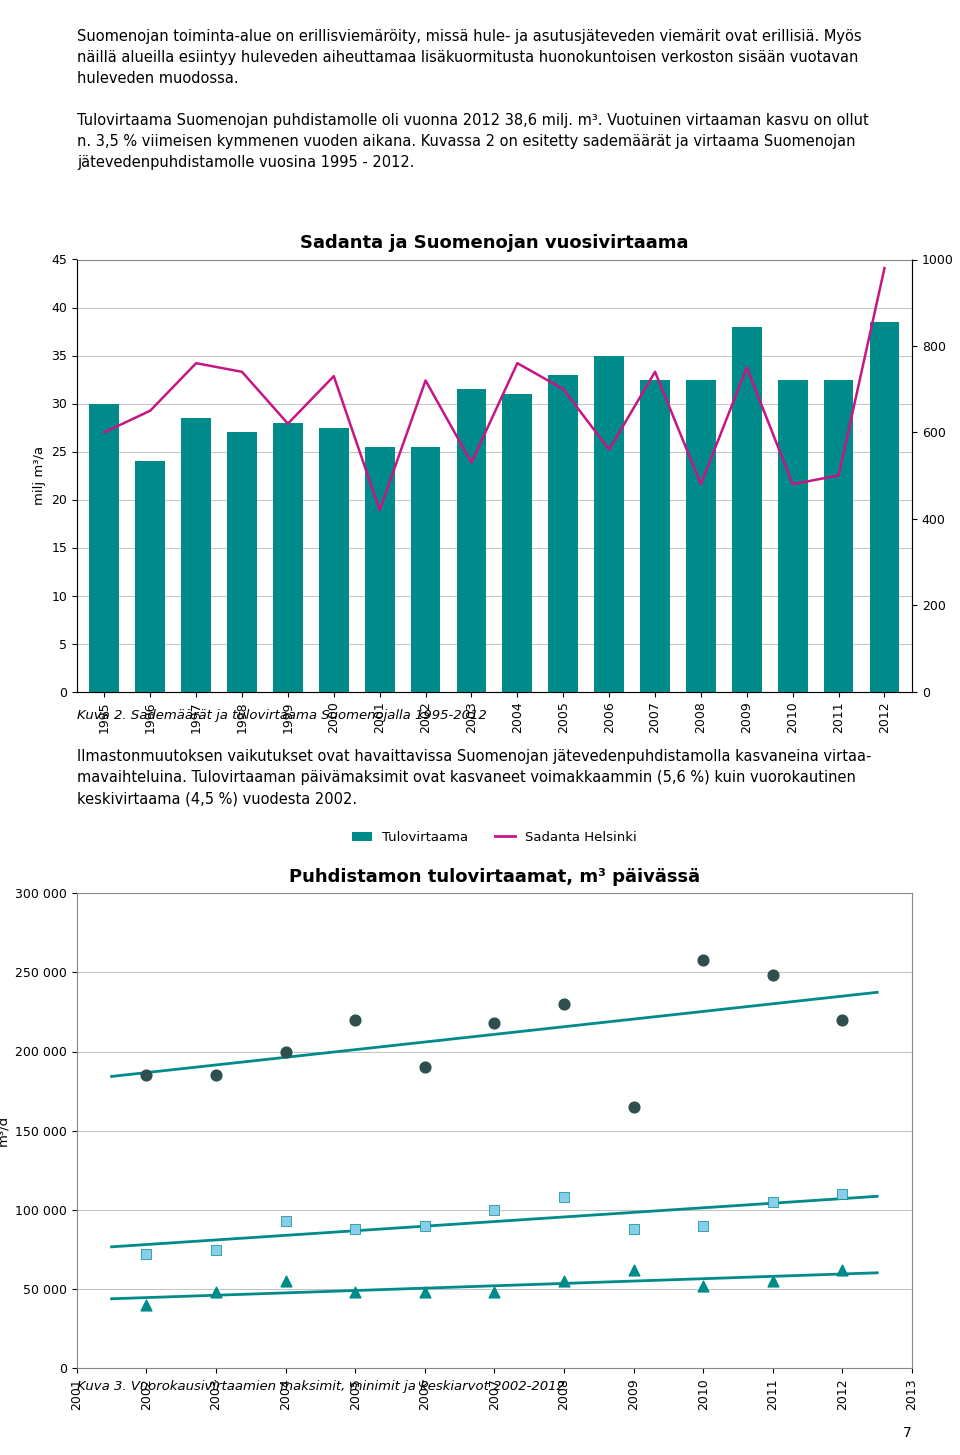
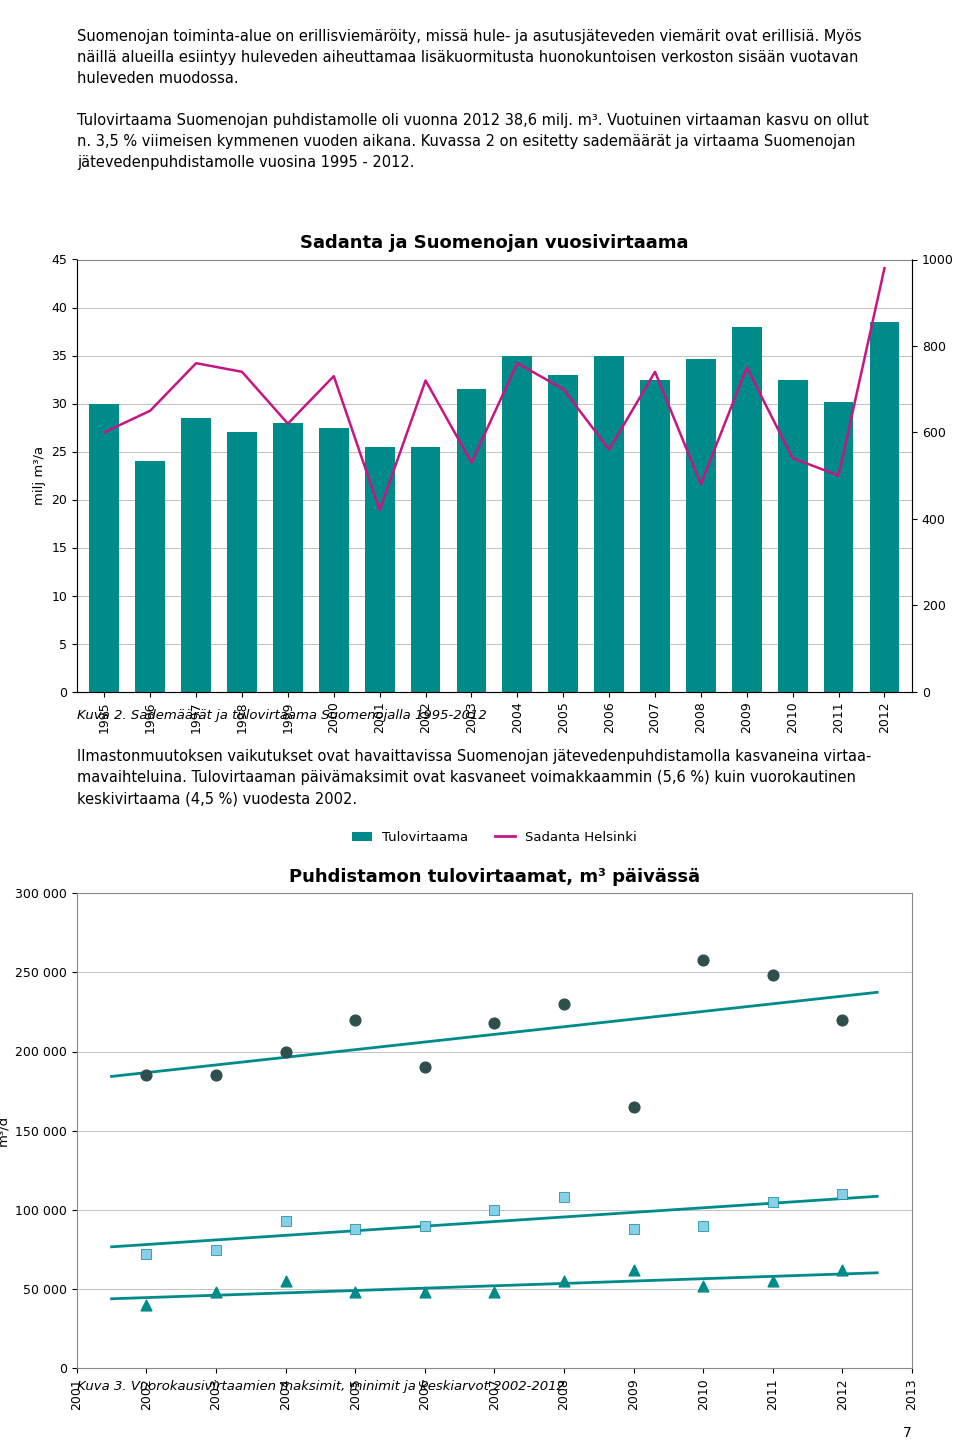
Sadanta ja Suomenojan vuosivirtaama/Tulovirtaama/2004: 31.0 -> 35.0
Sadanta ja Suomenojan vuosivirtaama/Tulovirtaama/2008: 32.5 -> 34.6
Sadanta ja Suomenojan vuosivirtaama/Sadanta Helsinki/2010: 480 -> 540
Sadanta ja Suomenojan vuosivirtaama/Tulovirtaama/2011: 32.5 -> 30.2
